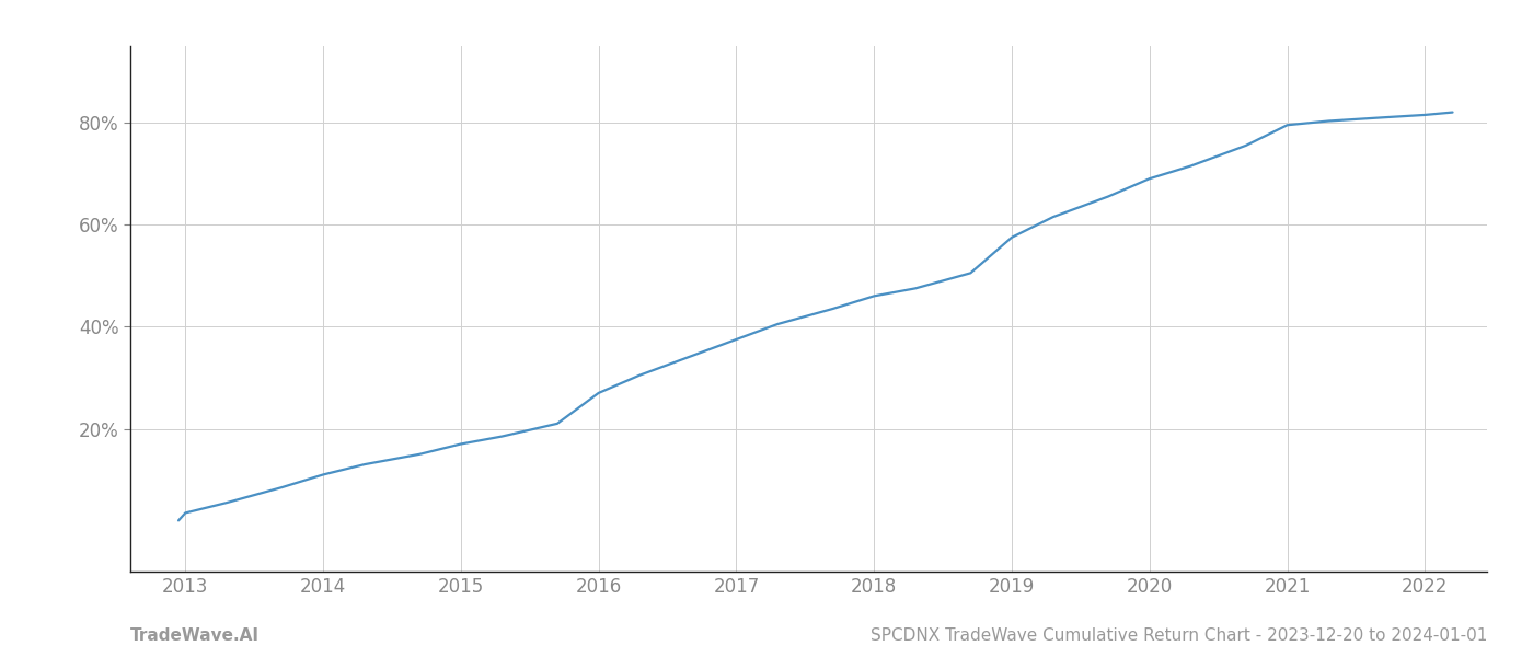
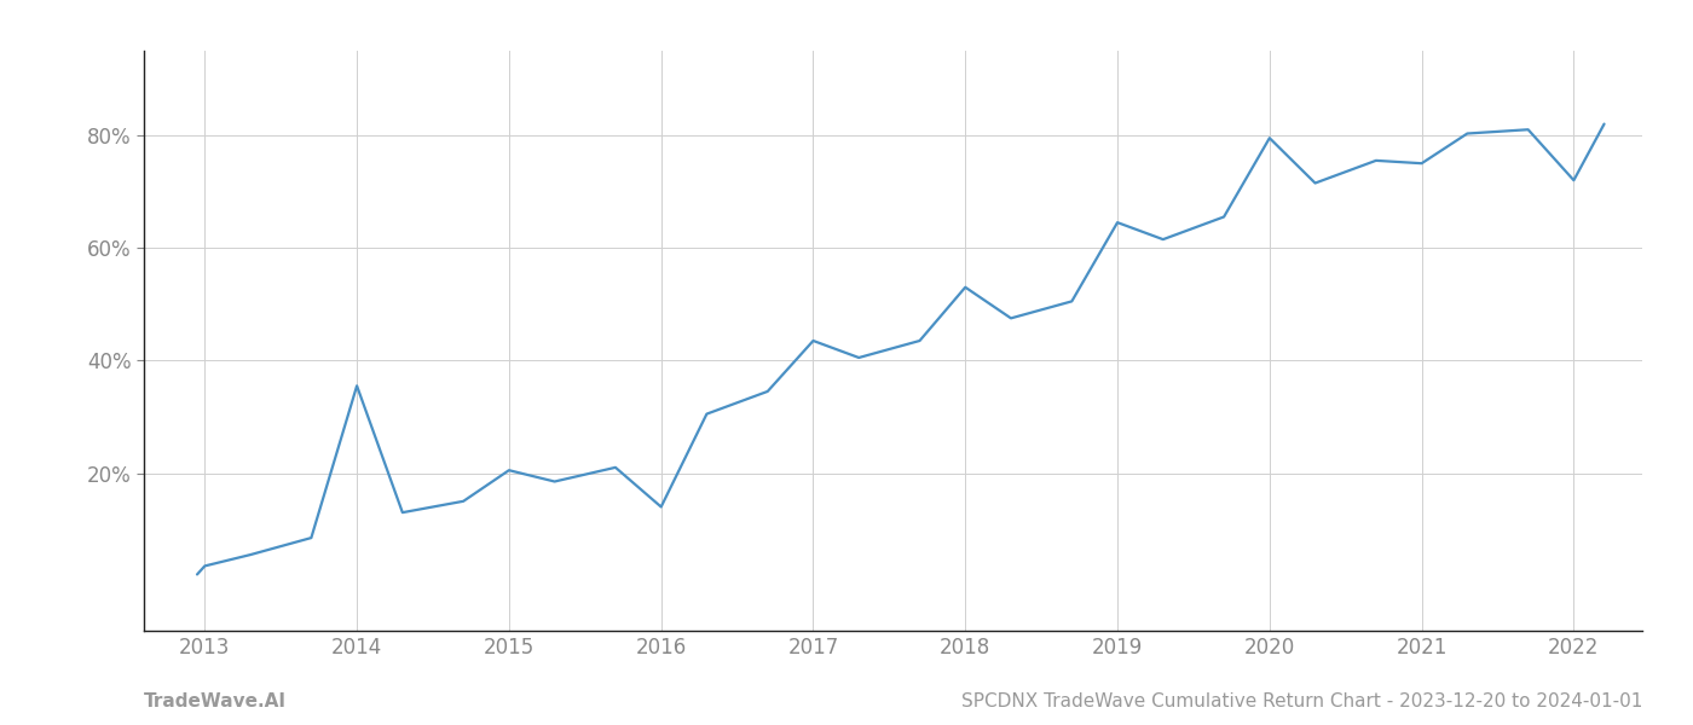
2014: 11.0% -> 35.5%
2015: 17.0% -> 20.5%
2016: 27.0% -> 14.0%
2017: 37.5% -> 43.5%
2018: 46.0% -> 53.0%
2019: 57.5% -> 64.5%
2020: 69.0% -> 79.5%
2021: 79.5% -> 75.0%
2022: 81.5% -> 72.0%
